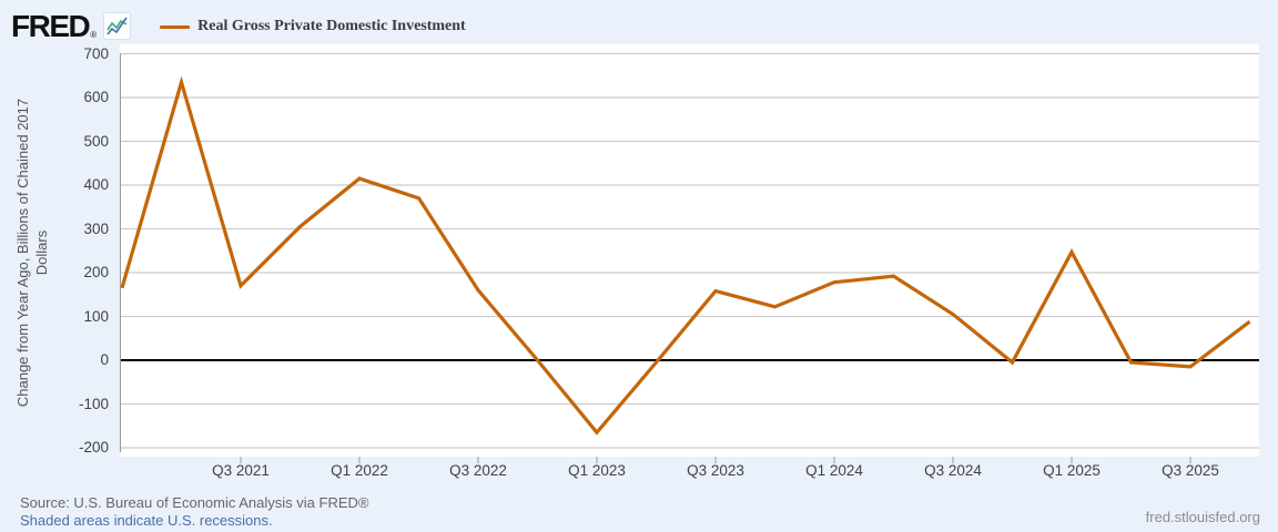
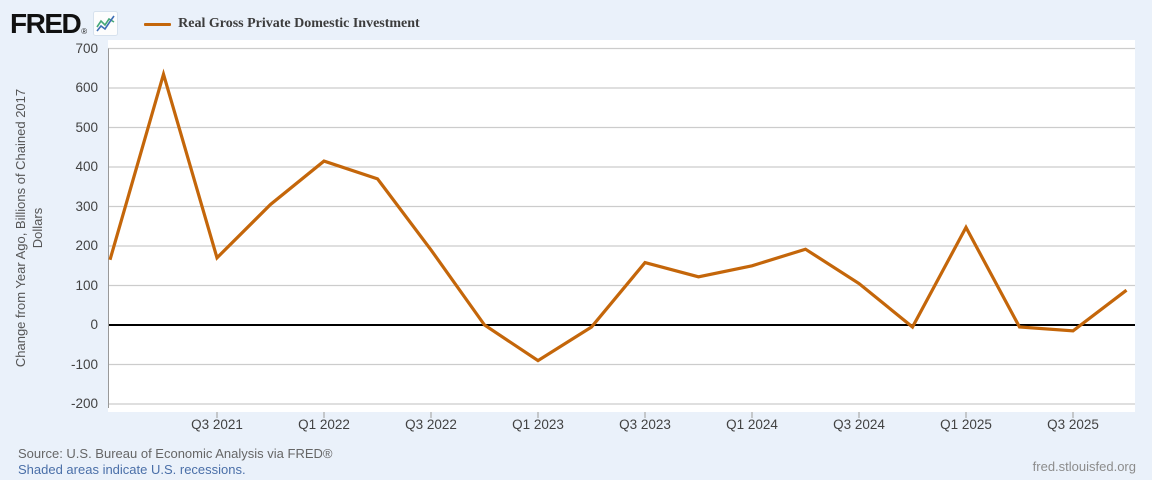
Q3 2022: 160 -> 190
Q1 2023: -160 -> -90
Q1 2024: 180 -> 150
